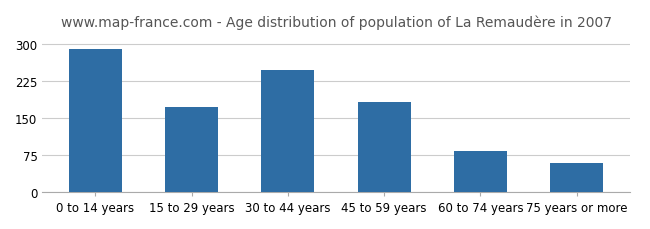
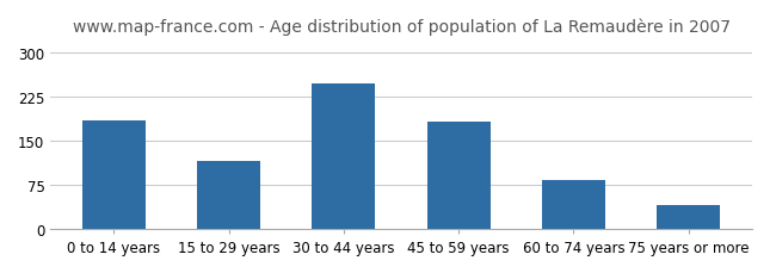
0 to 14 years: 290 -> 185
15 to 29 years: 172 -> 115
75 years or more: 58 -> 40
